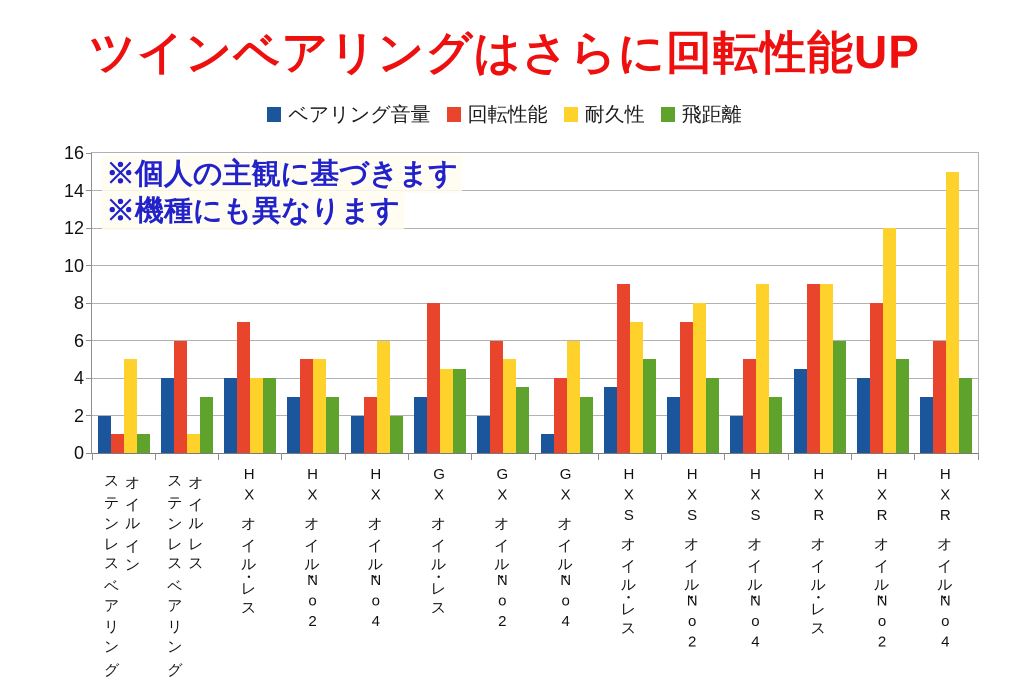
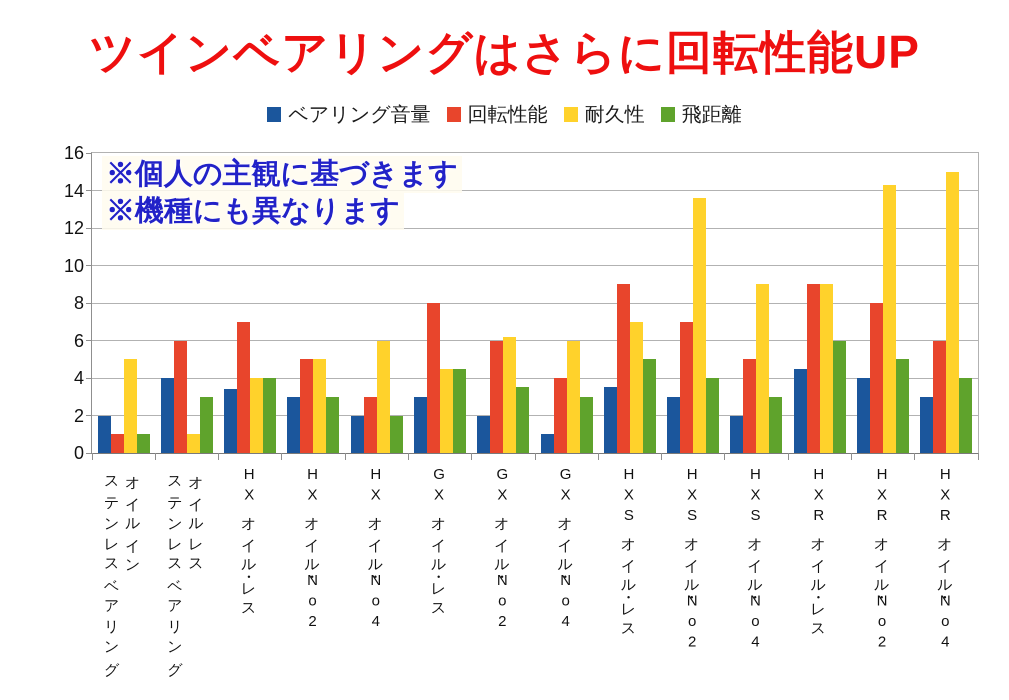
ベアリング音量/HXオイル・レス: 4.0 -> 3.4
耐久性/GXオイル・No2: 5.0 -> 6.2
耐久性/HXSオイル・No2: 8.0 -> 13.6
耐久性/HXRオイル・No2: 12.0 -> 14.3
